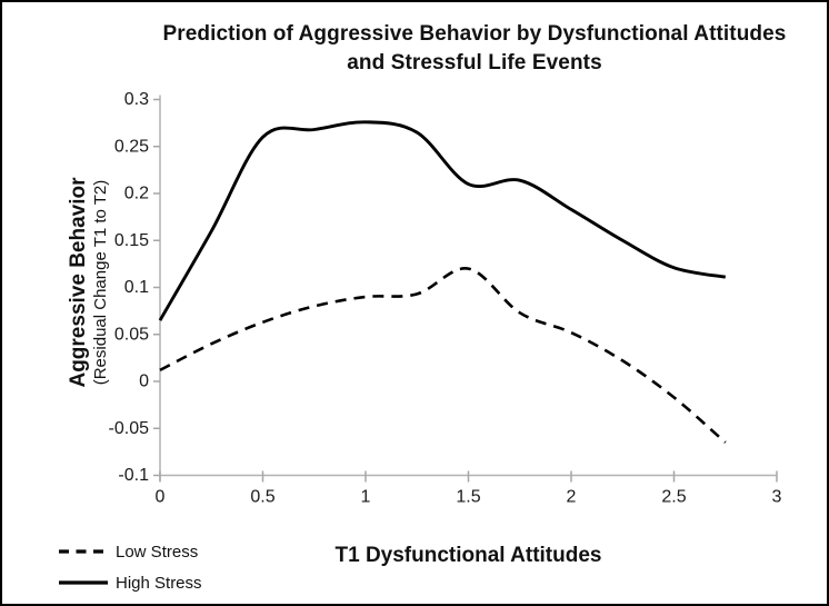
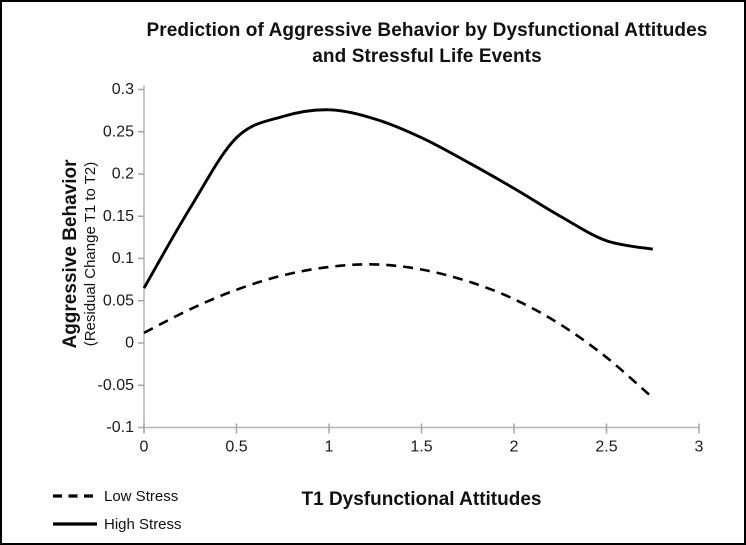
High Stress/0.5: 0.26 -> 0.24
Low Stress/1.5: 0.12 -> 0.09
High Stress/1.5: 0.21 -> 0.24
